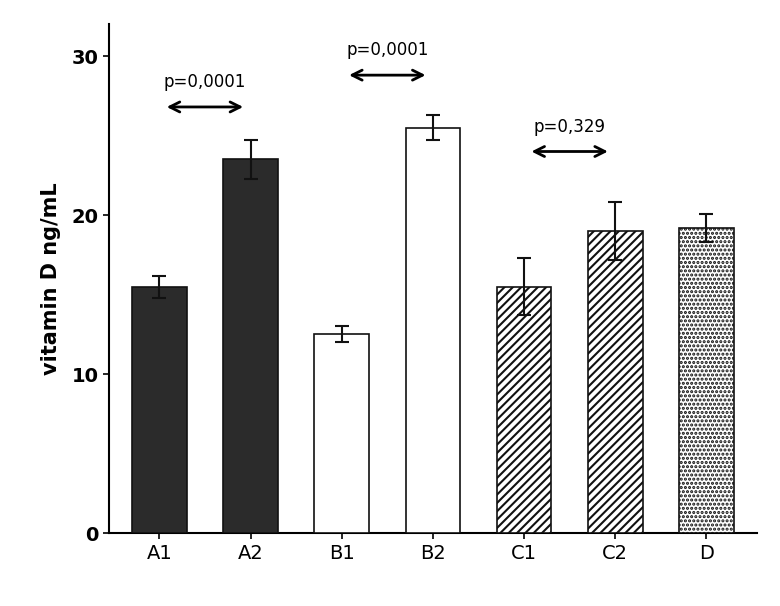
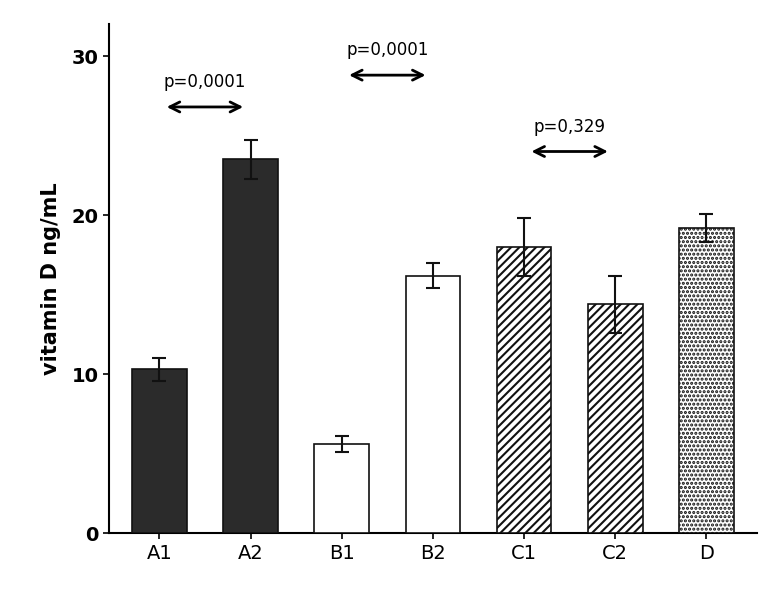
A1: 15.5 -> 10.3
B1: 12.5 -> 5.6
B2: 25.5 -> 16.2
C1: 15.5 -> 18.0
C2: 19.0 -> 14.4
